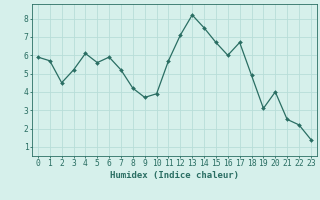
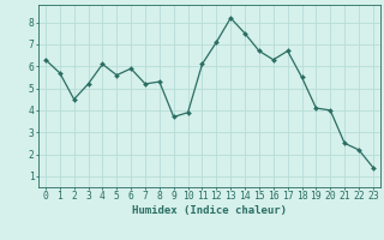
0: 5.9 -> 6.3
8: 4.2 -> 5.3
11: 5.7 -> 6.1
16: 6.0 -> 6.3
18: 4.9 -> 5.5
19: 3.1 -> 4.1
